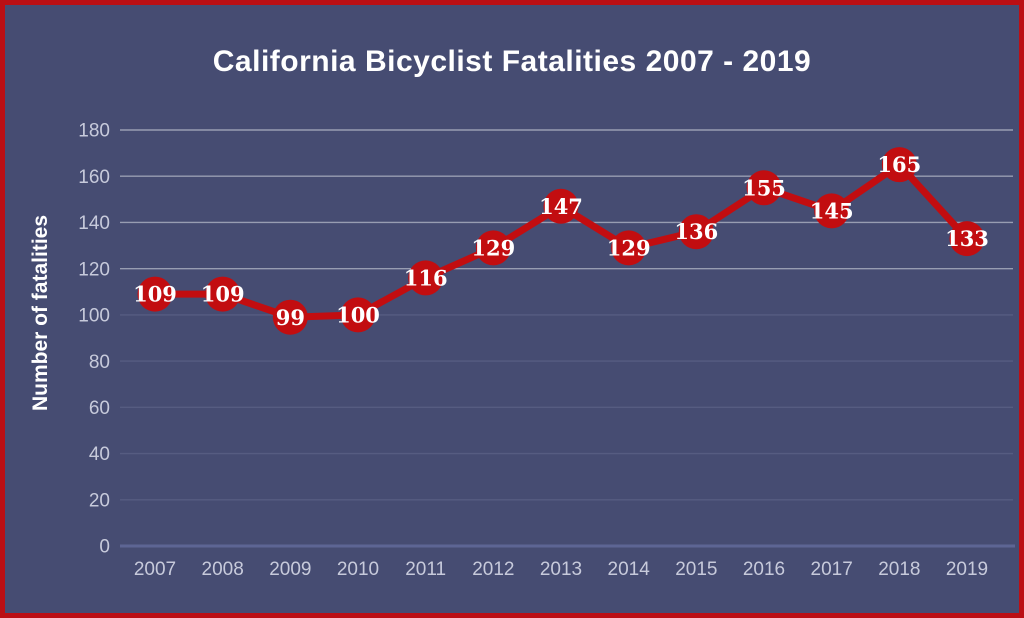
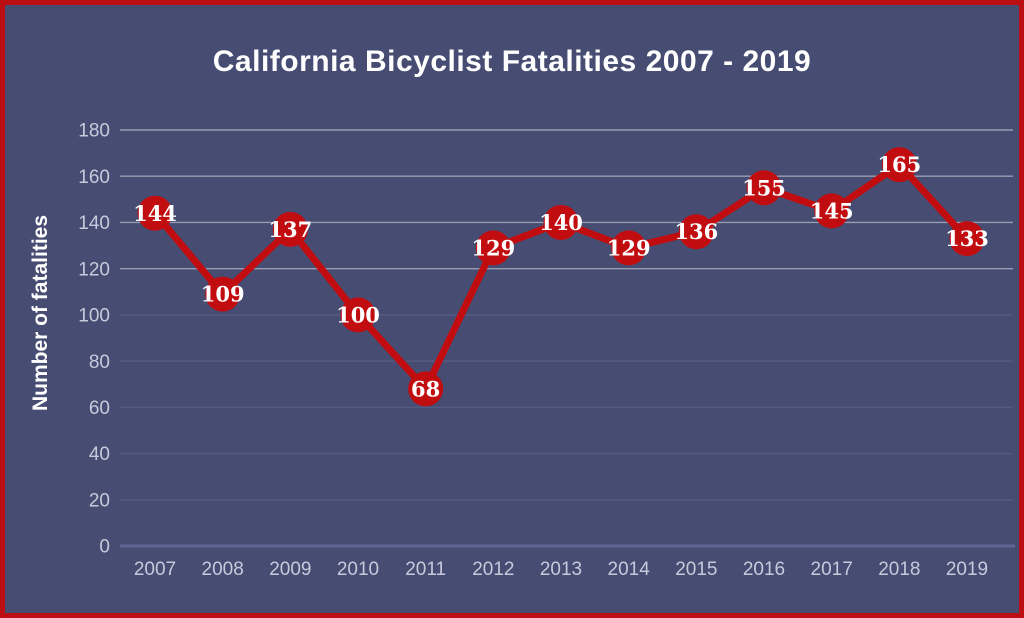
2007: 109 -> 144
2009: 99 -> 137
2011: 116 -> 68
2013: 147 -> 140
